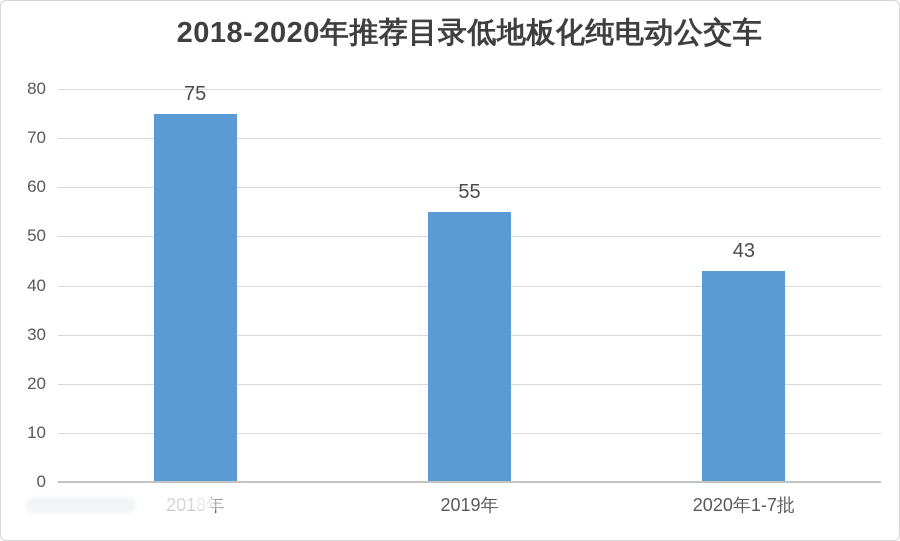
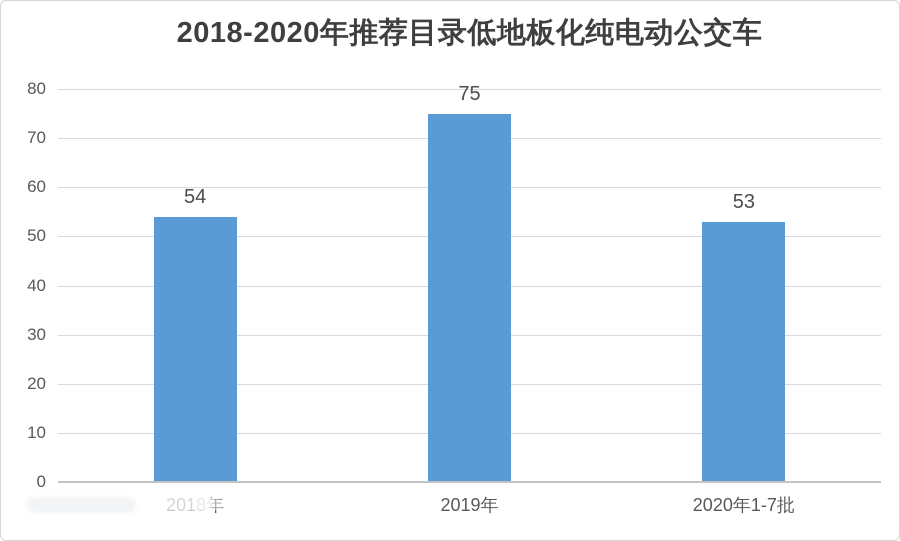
2018年: 75 -> 54
2019年: 55 -> 75
2020年1-7批: 43 -> 53
